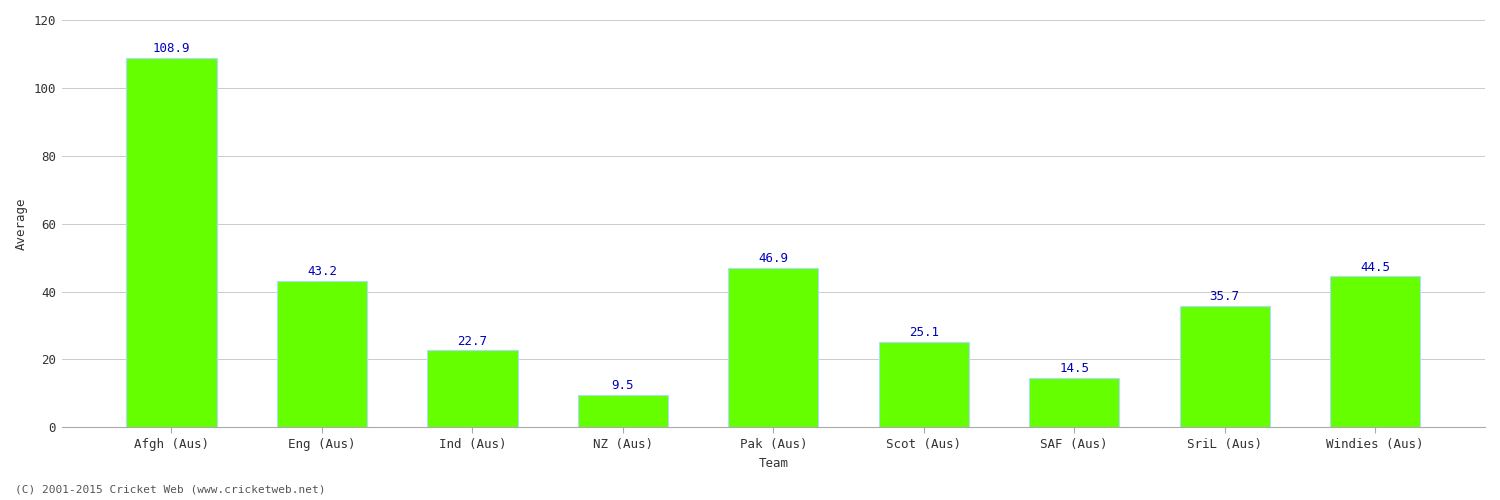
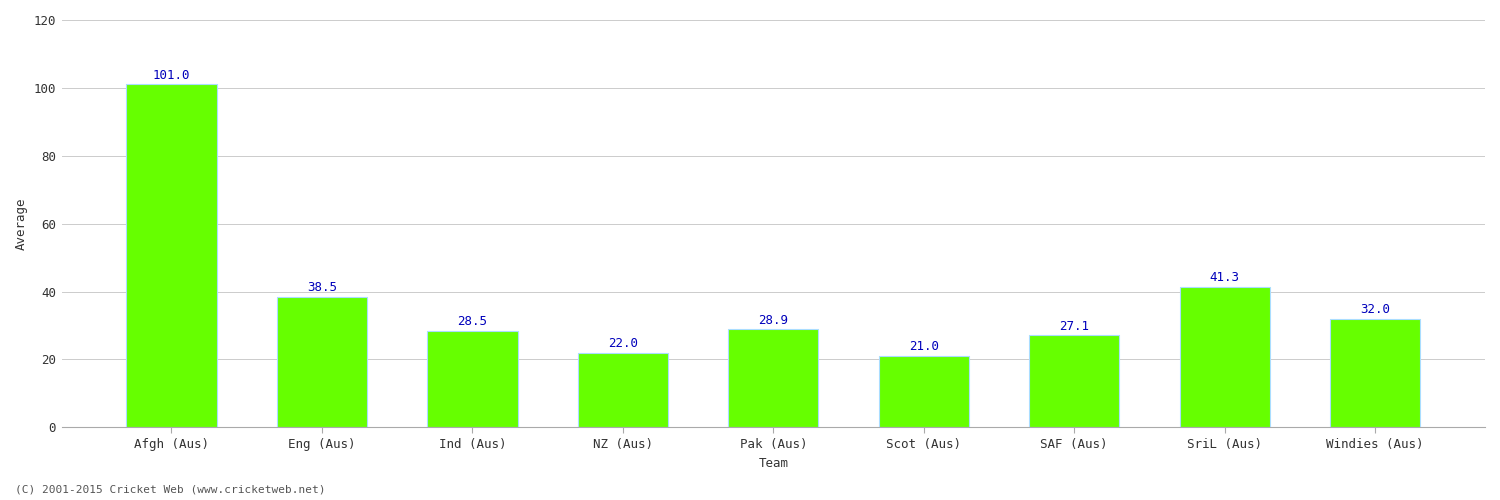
Afgh (Aus): 108.9 -> 101.0
Eng (Aus): 43.2 -> 38.5
Ind (Aus): 22.7 -> 28.5
NZ (Aus): 9.5 -> 22.0
Pak (Aus): 46.9 -> 28.9
Scot (Aus): 25.1 -> 21.0
SAF (Aus): 14.5 -> 27.1
SriL (Aus): 35.7 -> 41.3
Windies (Aus): 44.5 -> 32.0
